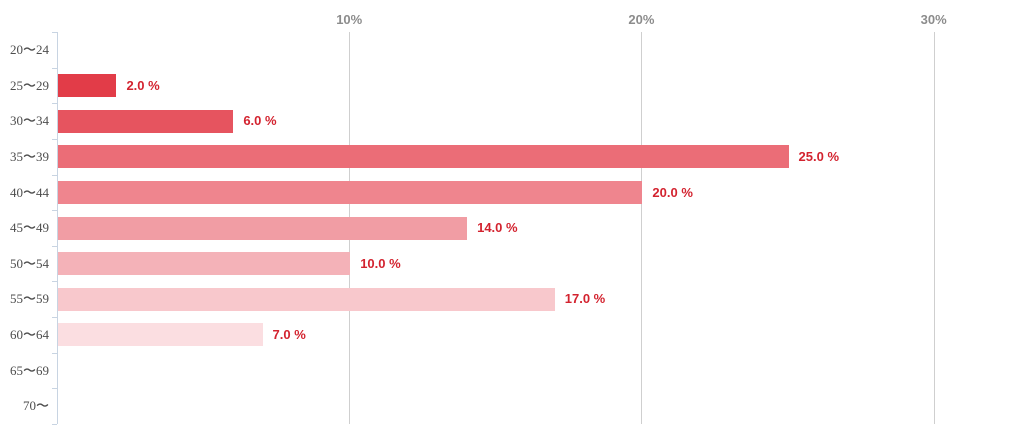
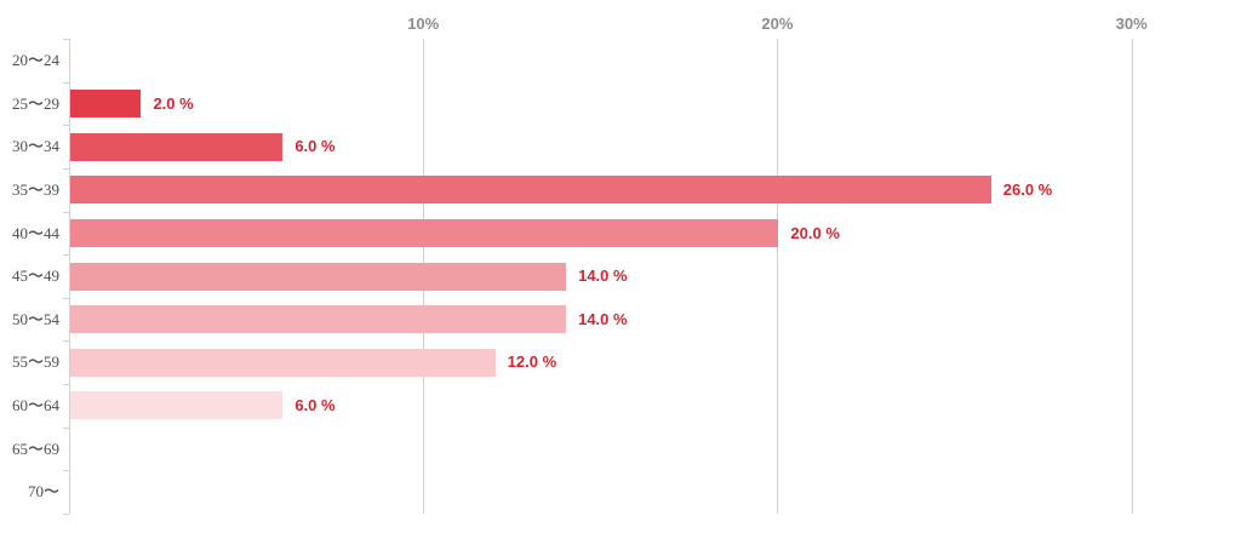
35〜39: 25.0 -> 26.0
50〜54: 10.0 -> 14.0
55〜59: 17.0 -> 12.0
60〜64: 7.0 -> 6.0
